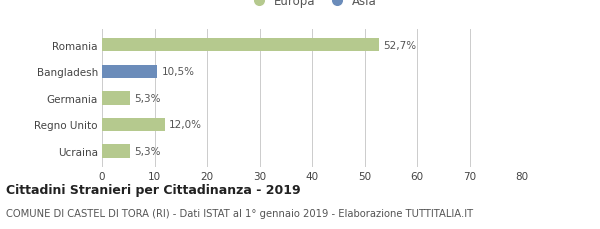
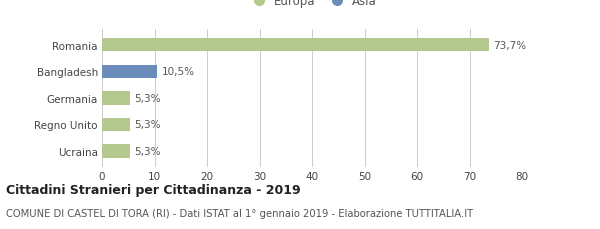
Romania: 52,7% -> 73,7%
Regno Unito: 12,0% -> 5,3%
